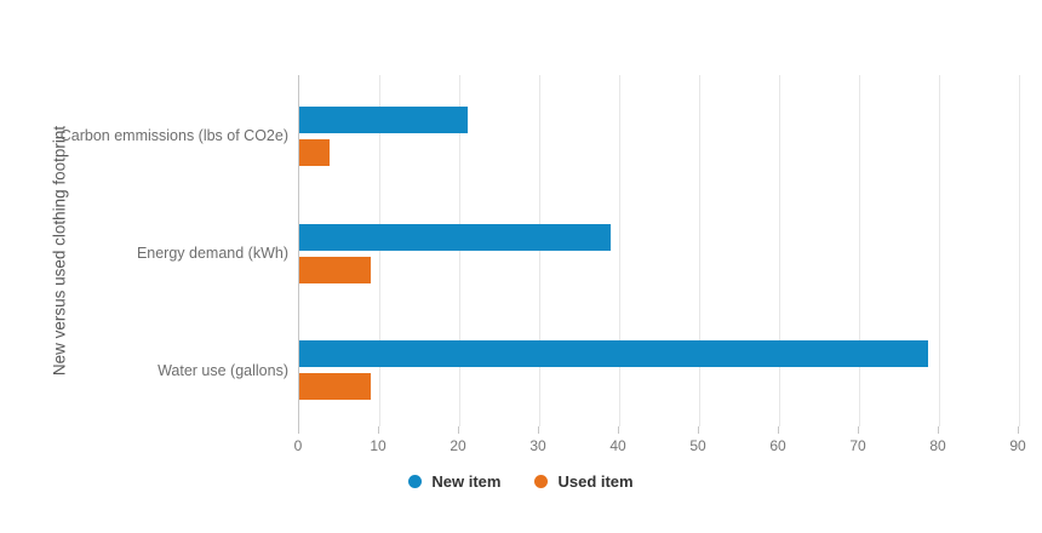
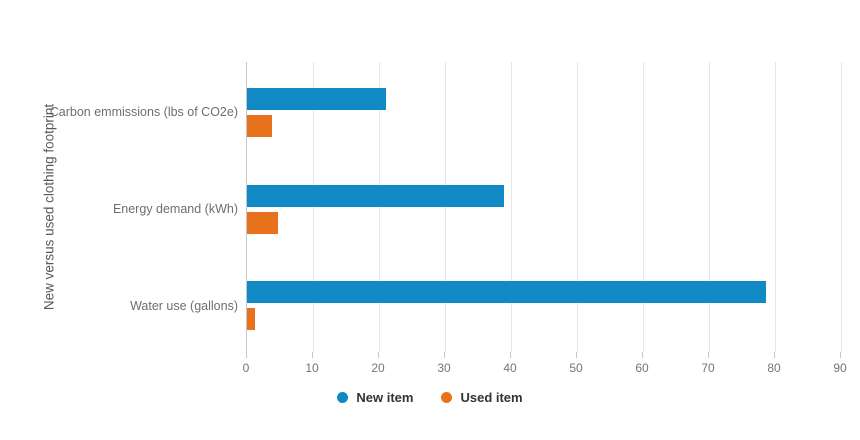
Used item/Energy demand (kWh): 9 -> 5
Used item/Water use (gallons): 9 -> 1
